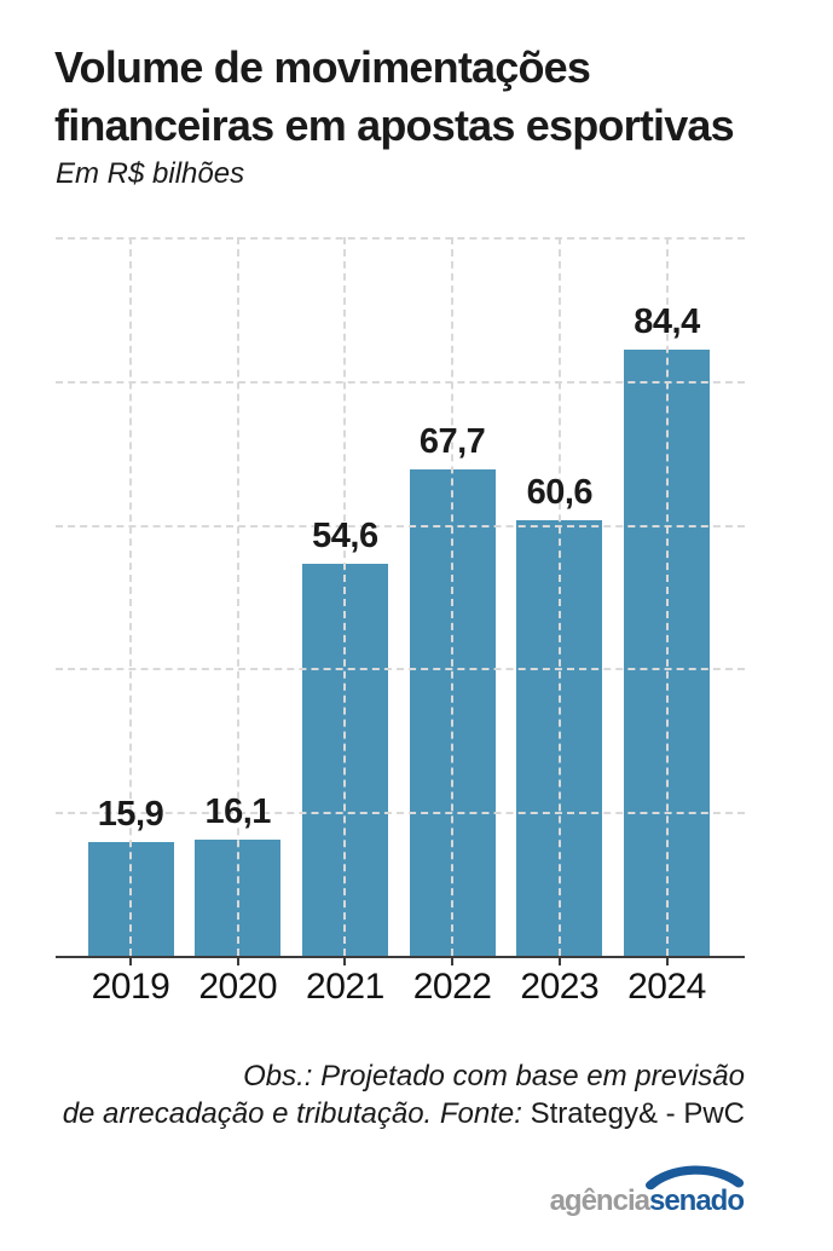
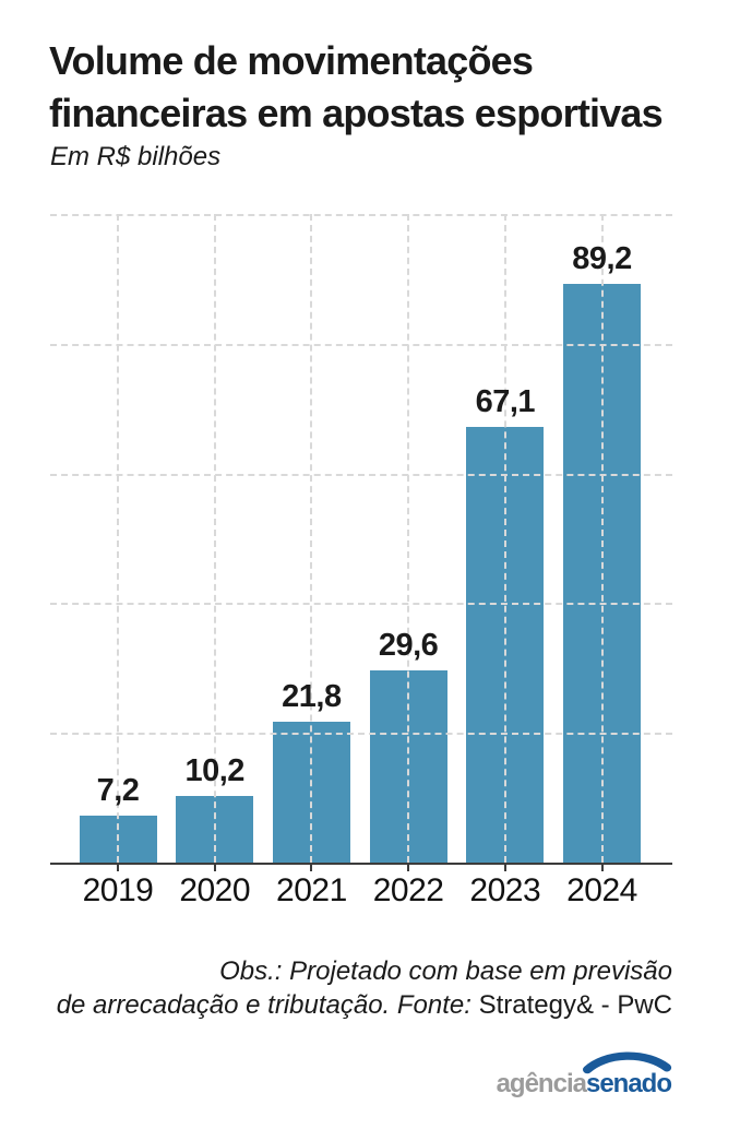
2019: 15,9 -> 7,2
2020: 16,1 -> 10,2
2021: 54,6 -> 21,8
2022: 67,7 -> 29,6
2023: 60,6 -> 67,1
2024: 84,4 -> 89,2
